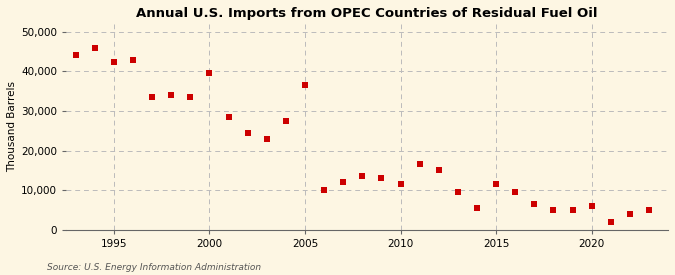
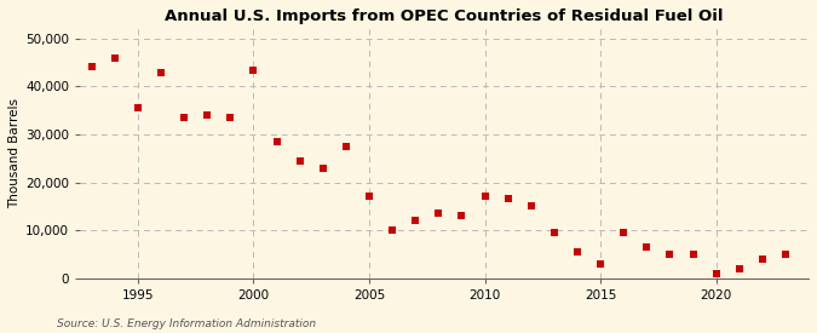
1995: 42,500 -> 35,500
2000: 39,500 -> 43,500
2005: 36,500 -> 17,000
2010: 11,500 -> 17,000
2015: 11,500 -> 3,000
2020: 6,000 -> 1,000
